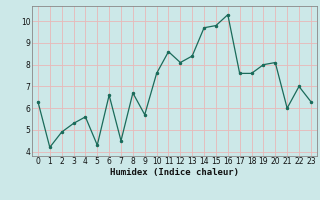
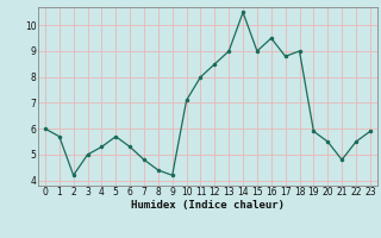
0: 6.3 -> 6.0
1: 4.2 -> 5.7
2: 4.9 -> 4.2
3: 5.3 -> 5.0
4: 5.6 -> 5.3
5: 4.3 -> 5.7
6: 6.6 -> 5.3
7: 4.5 -> 4.8
8: 6.7 -> 4.4
9: 5.7 -> 4.2
10: 7.6 -> 7.1
11: 8.6 -> 8.0
12: 8.1 -> 8.5
13: 8.4 -> 9.0
14: 9.7 -> 10.5
15: 9.8 -> 9.0
16: 10.3 -> 9.5
17: 7.6 -> 8.8
18: 7.6 -> 9.0
19: 8.0 -> 5.9
20: 8.1 -> 5.5
21: 6.0 -> 4.8
22: 7.0 -> 5.5
23: 6.3 -> 5.9
